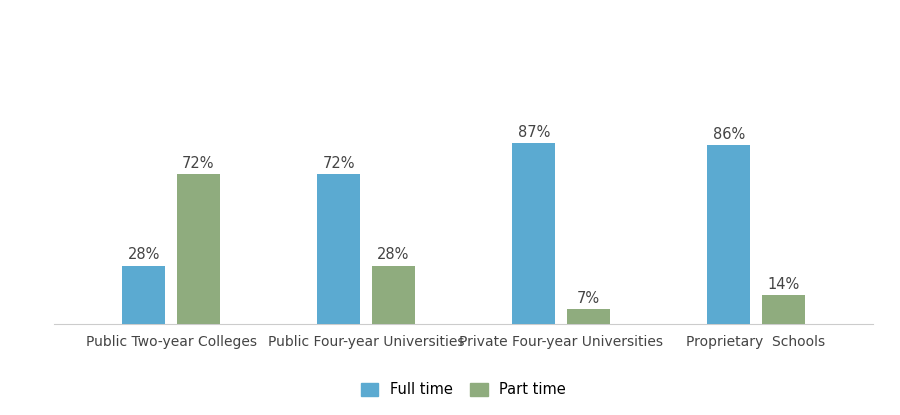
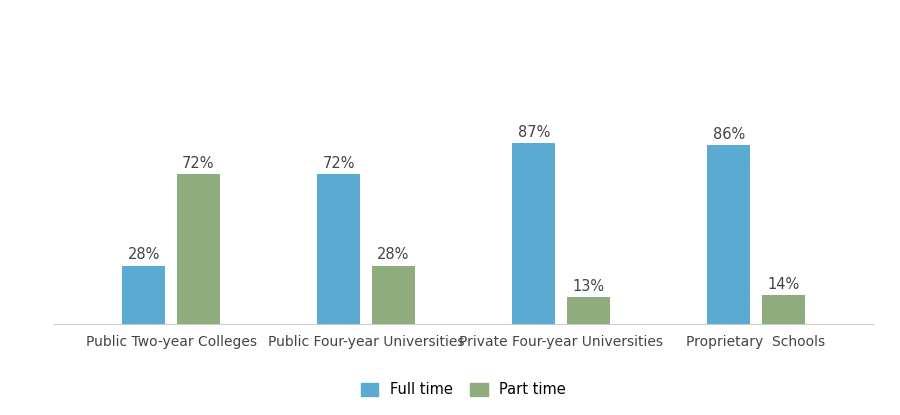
Part time/Private Four-year Universities: 7% -> 13%
